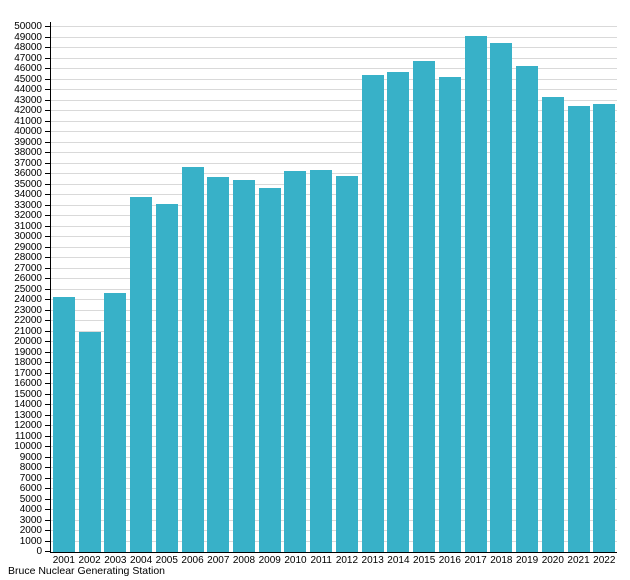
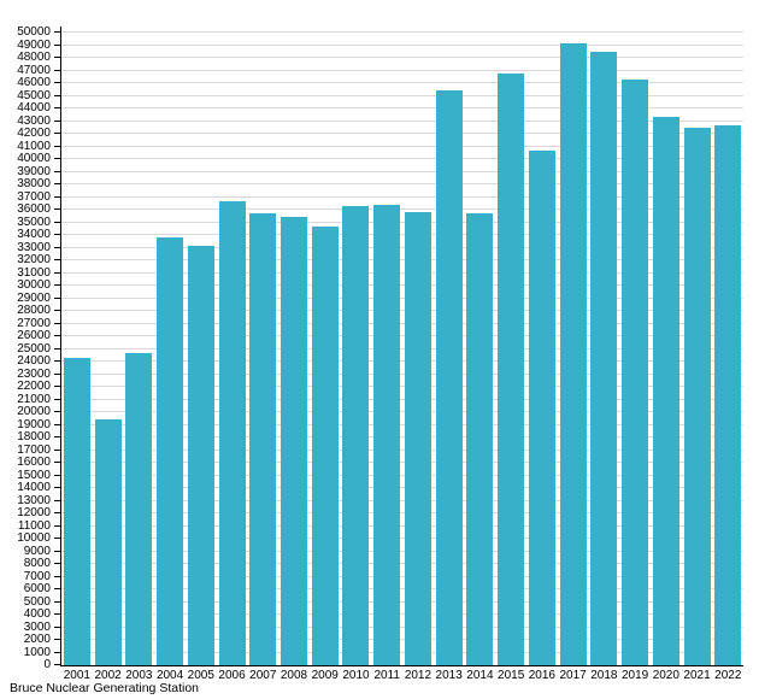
2002: 21000 -> 19400
2014: 45700 -> 35700
2016: 45200 -> 40700
